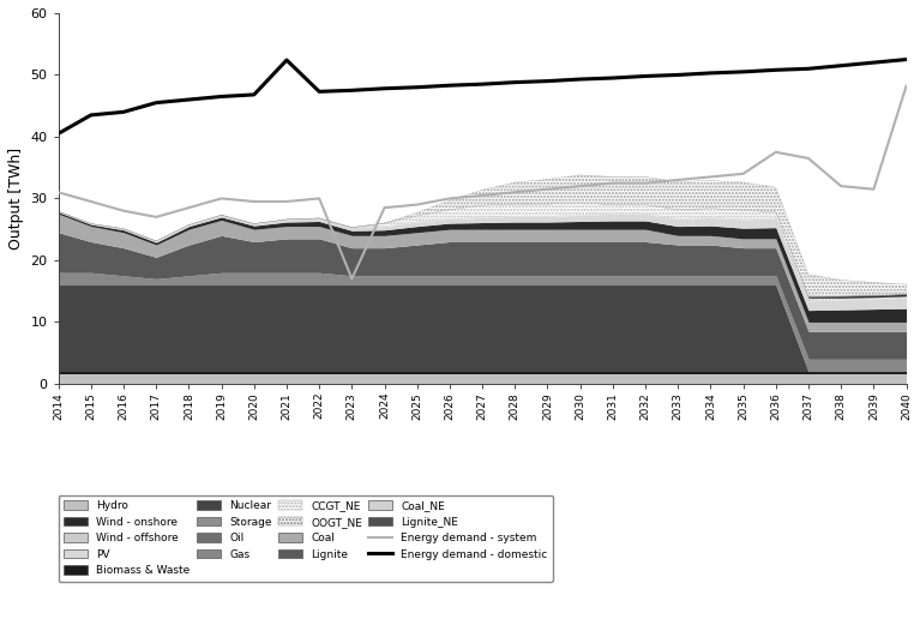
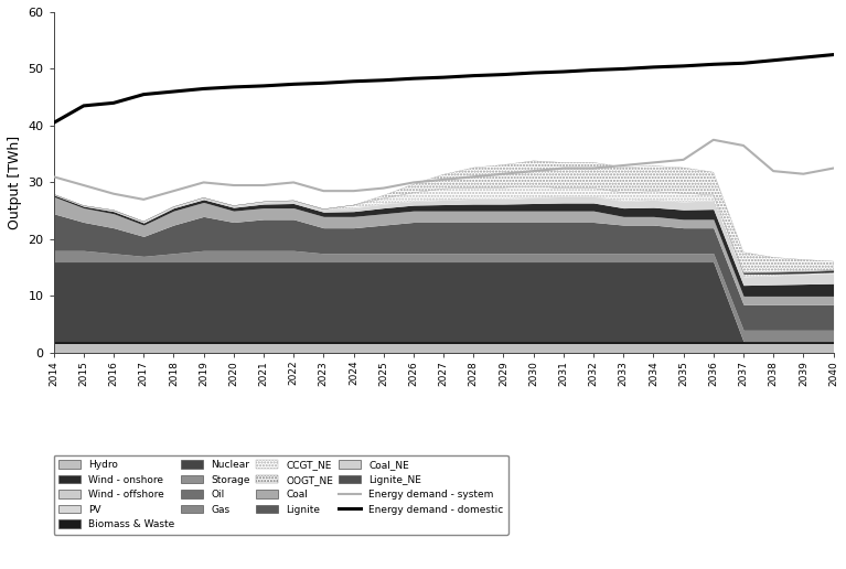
Energy demand - domestic/2021: 52.4 -> 47.0
Energy demand - system/2023: 17.0 -> 28.5
Energy demand - system/2040: 48.2 -> 32.5
